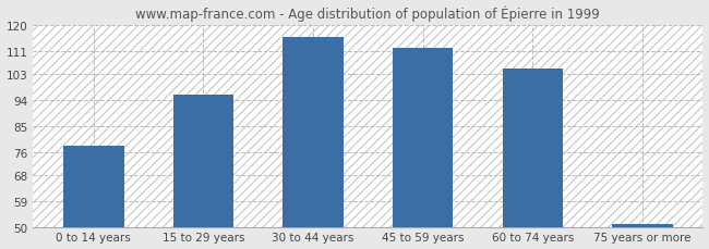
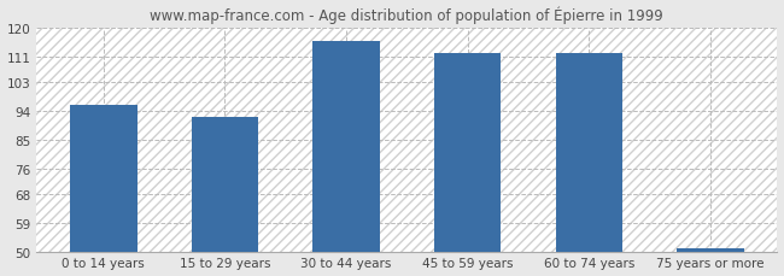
0 to 14 years: 78 -> 96
15 to 29 years: 96 -> 92
60 to 74 years: 105 -> 112
